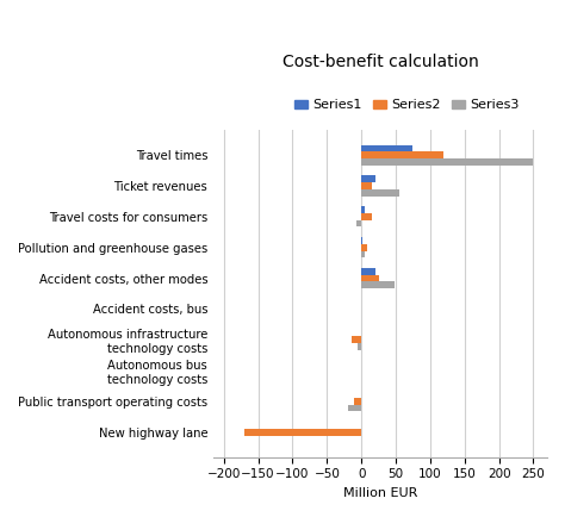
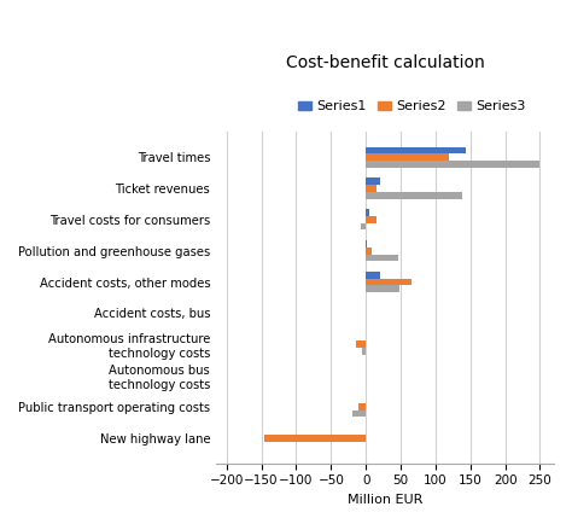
Series1/Travel times: 75 -> 144
Series3/Ticket revenues: 55 -> 138
Series3/Pollution and greenhouse gases: 5 -> 46
Series2/Accident costs, other modes: 25 -> 66
Series2/New highway lane: -170 -> -146
